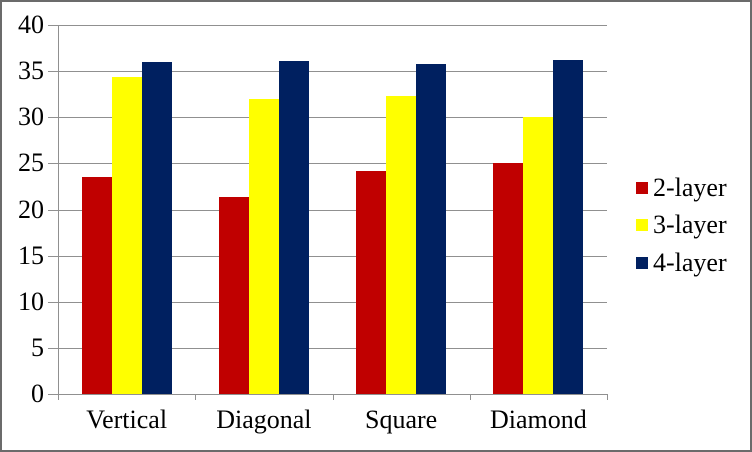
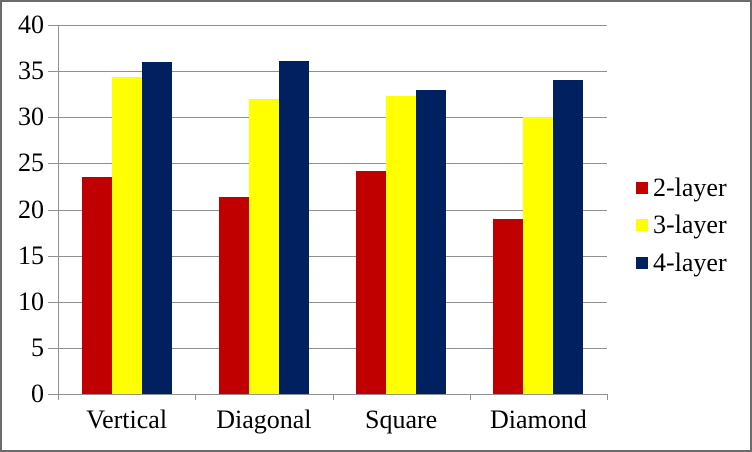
4-layer/Square: 36 -> 33
2-layer/Diamond: 25 -> 19
4-layer/Diamond: 36 -> 34
